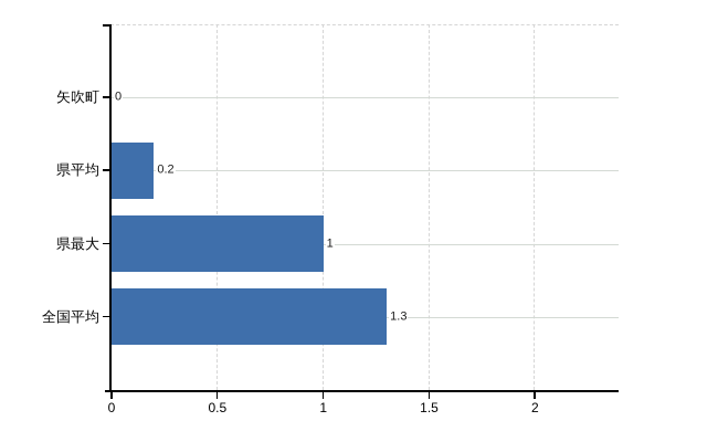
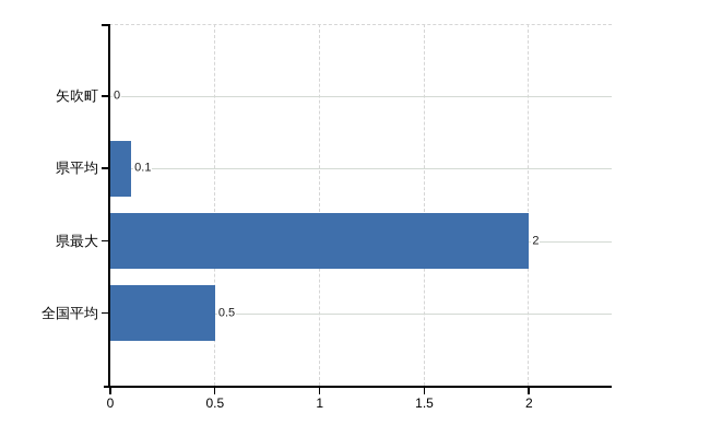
県平均: 0.2 -> 0.1
県最大: 1 -> 2
全国平均: 1.3 -> 0.5
